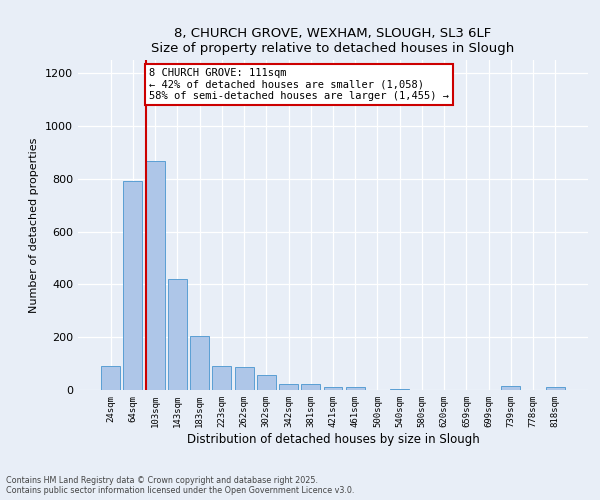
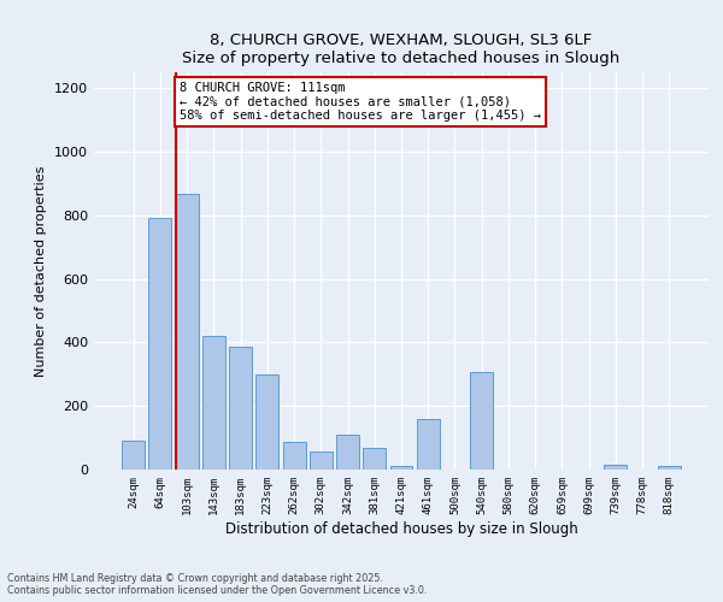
183sqm: 205 -> 385
223sqm: 90 -> 300
342sqm: 22 -> 110
381sqm: 22 -> 70
461sqm: 10 -> 160
540sqm: 5 -> 305
